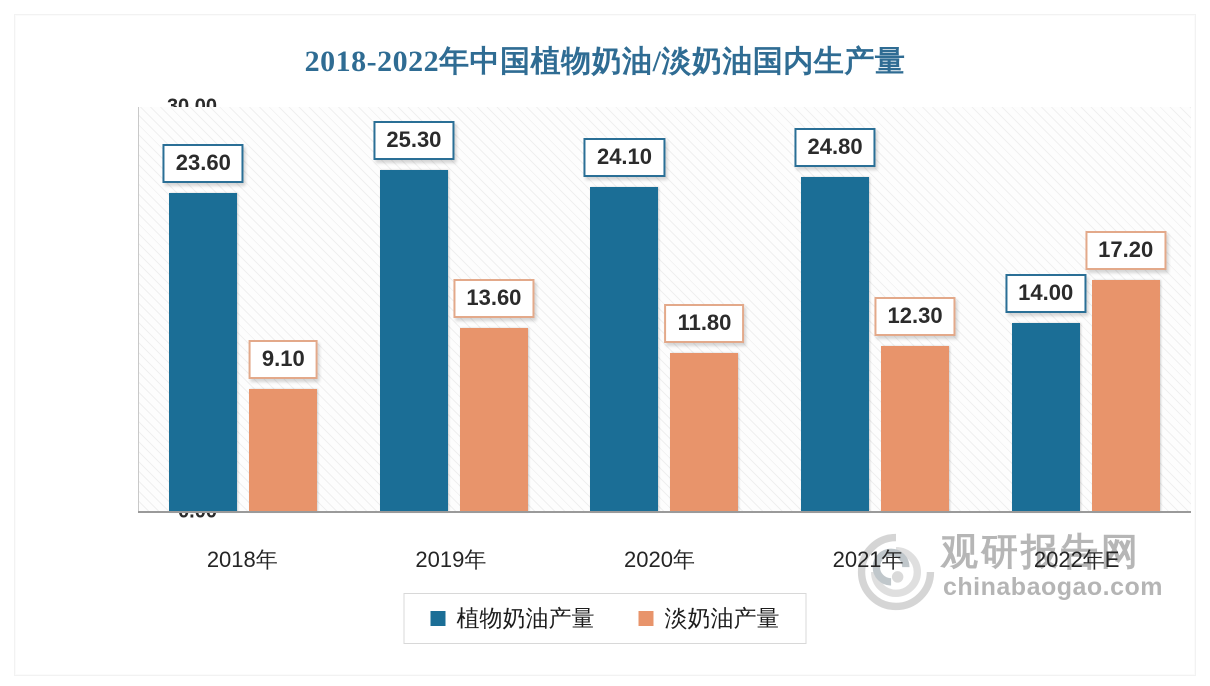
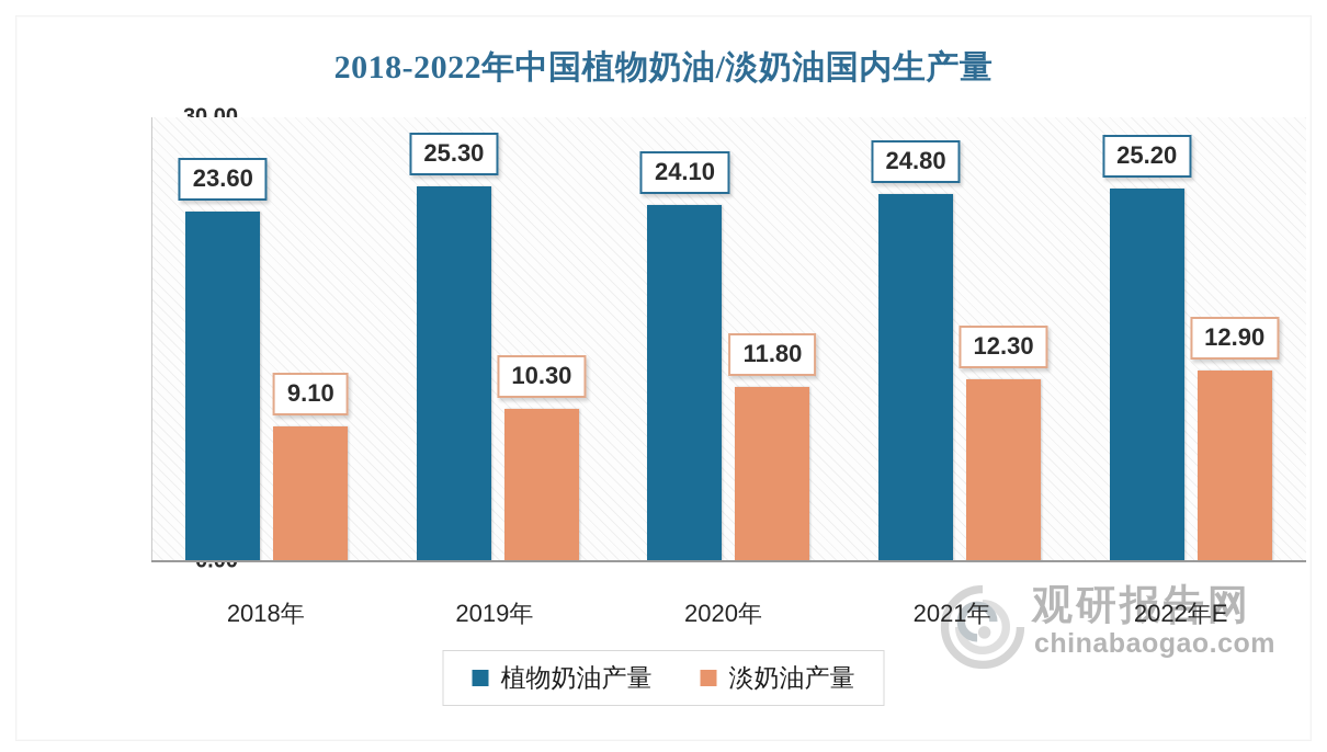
淡奶油产量/2019年: 13.60 -> 10.30
植物奶油产量/2022年E: 14.00 -> 25.20
淡奶油产量/2022年E: 17.20 -> 12.90
